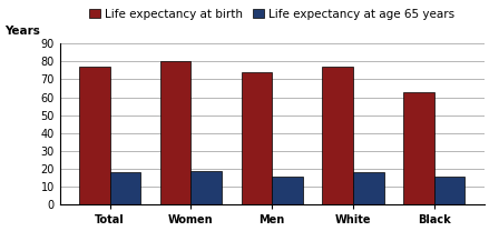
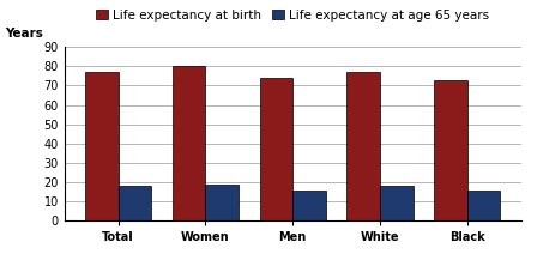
Life expectancy at birth/Black: 63 -> 73
